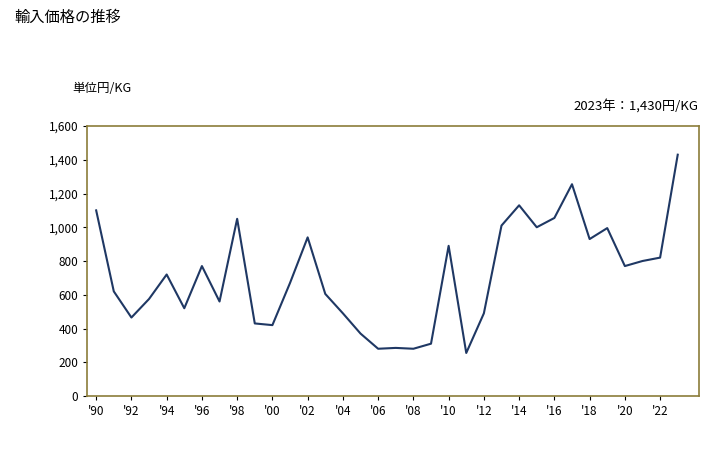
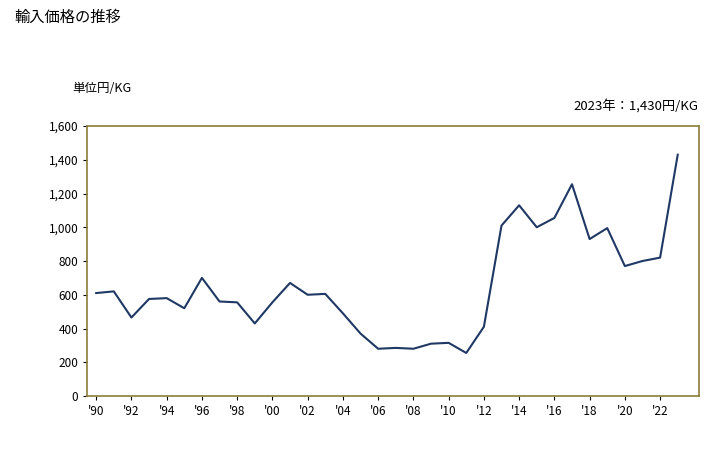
'90: 1,100 -> 610
'94: 720 -> 580
'96: 770 -> 700
'98: 1,050 -> 560
'00: 420 -> 560
'02: 940 -> 600
'10: 890 -> 320
'12: 490 -> 410
